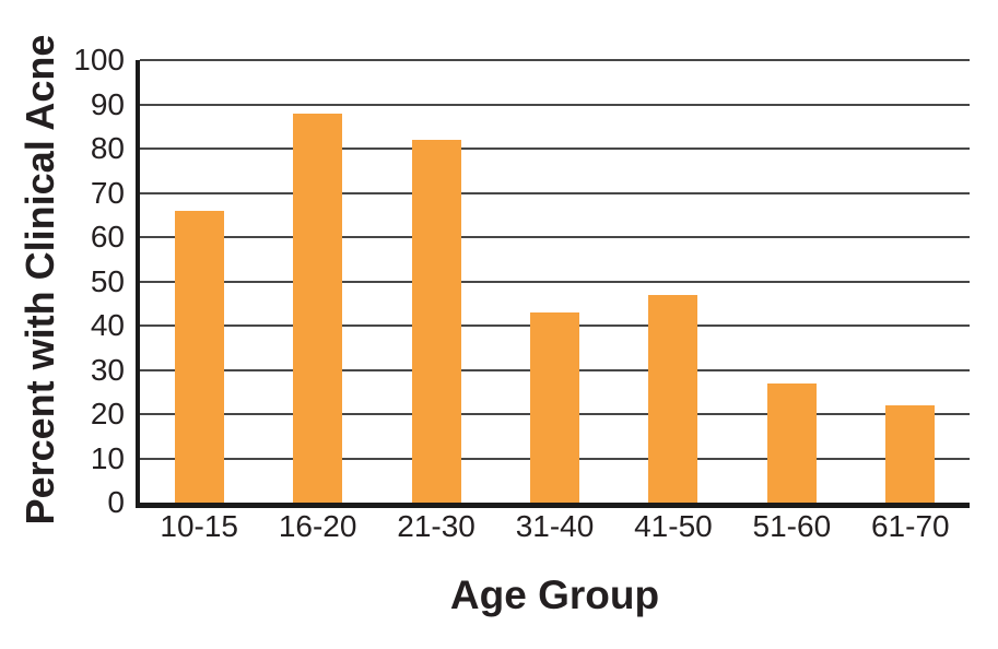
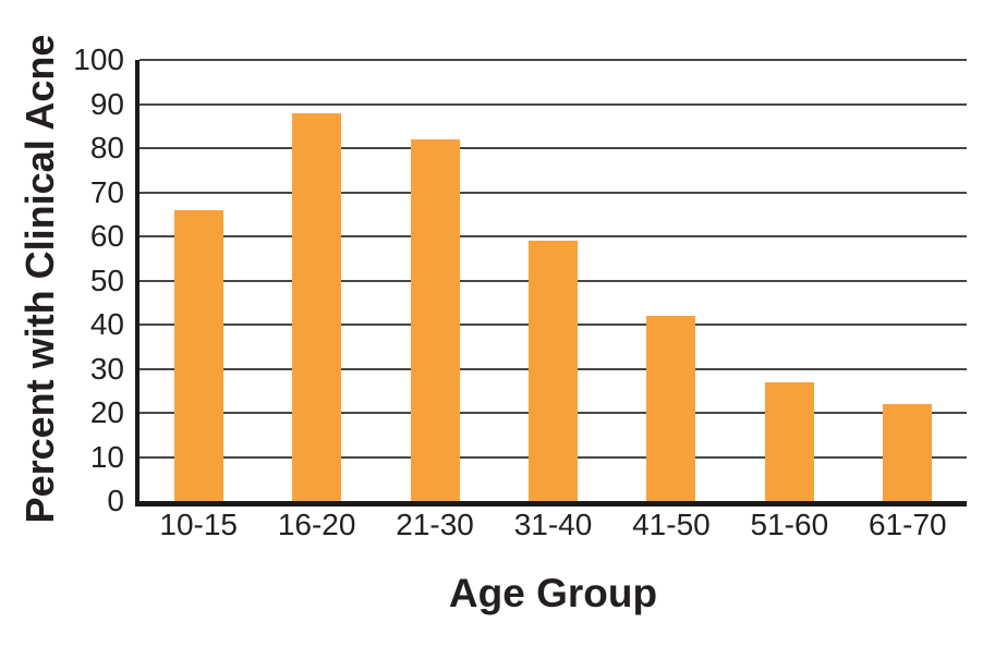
31-40: 43 -> 59
41-50: 47 -> 42
